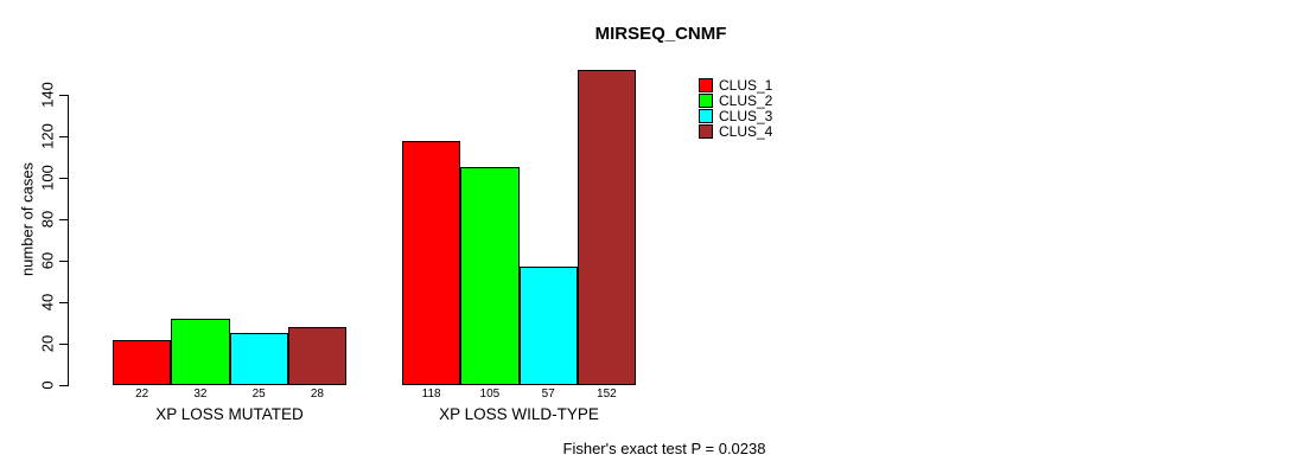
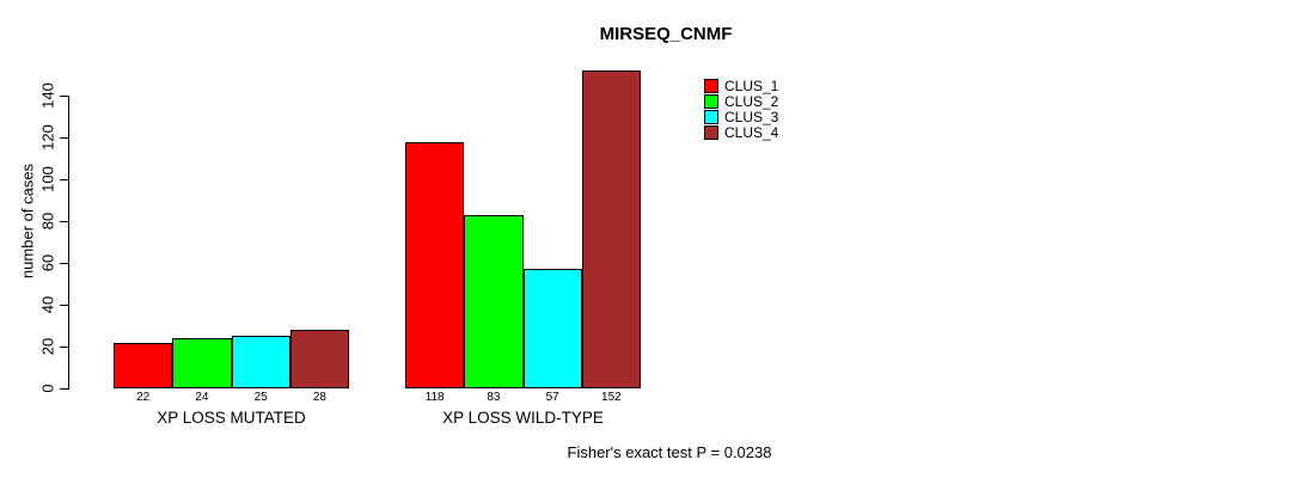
CLUS_2/XP LOSS MUTATED: 32 -> 24
CLUS_2/XP LOSS WILD-TYPE: 105 -> 83
